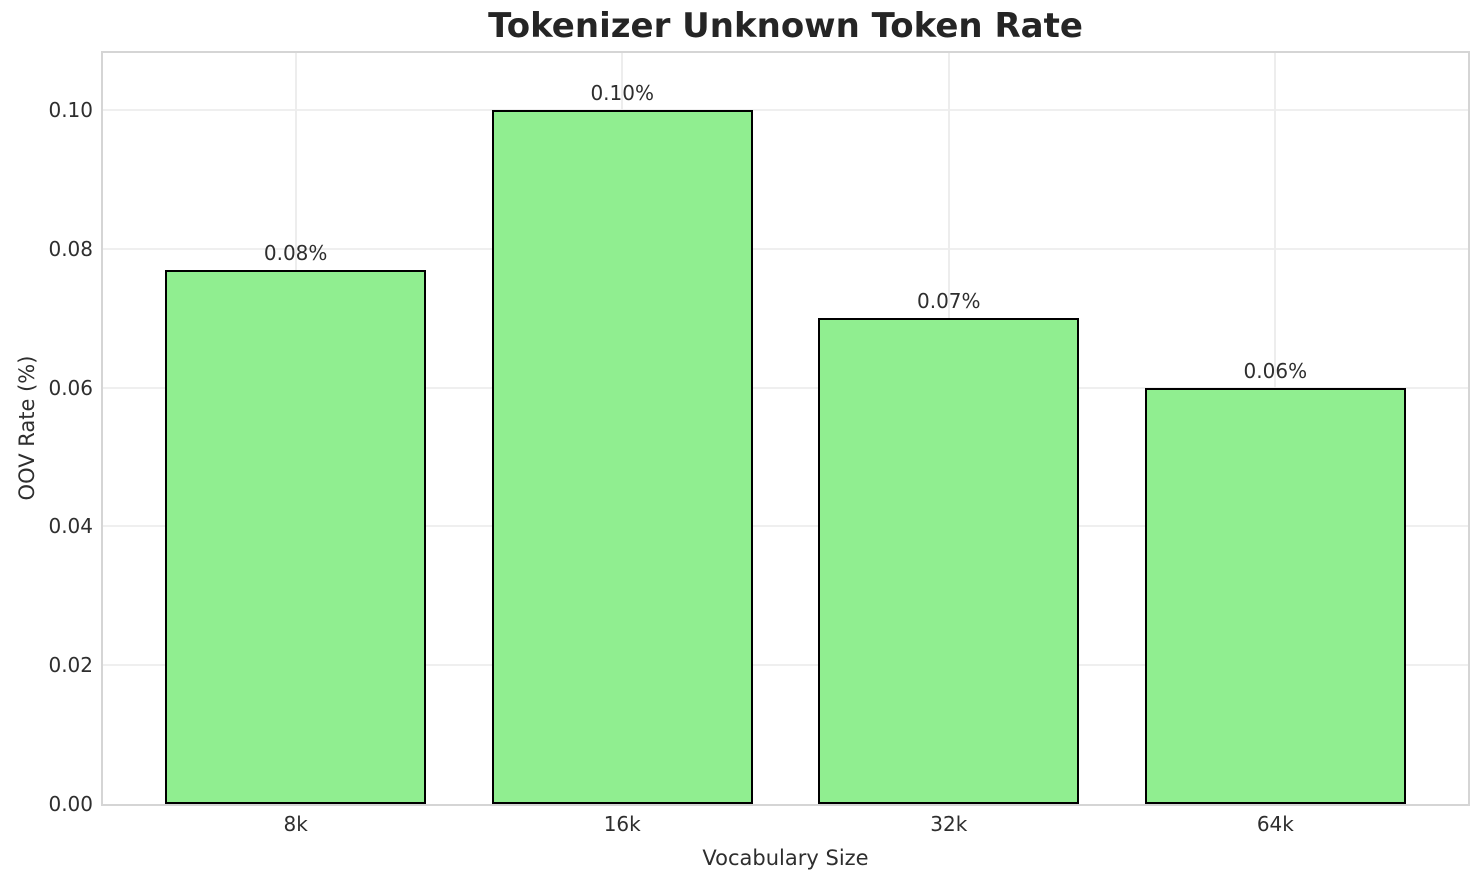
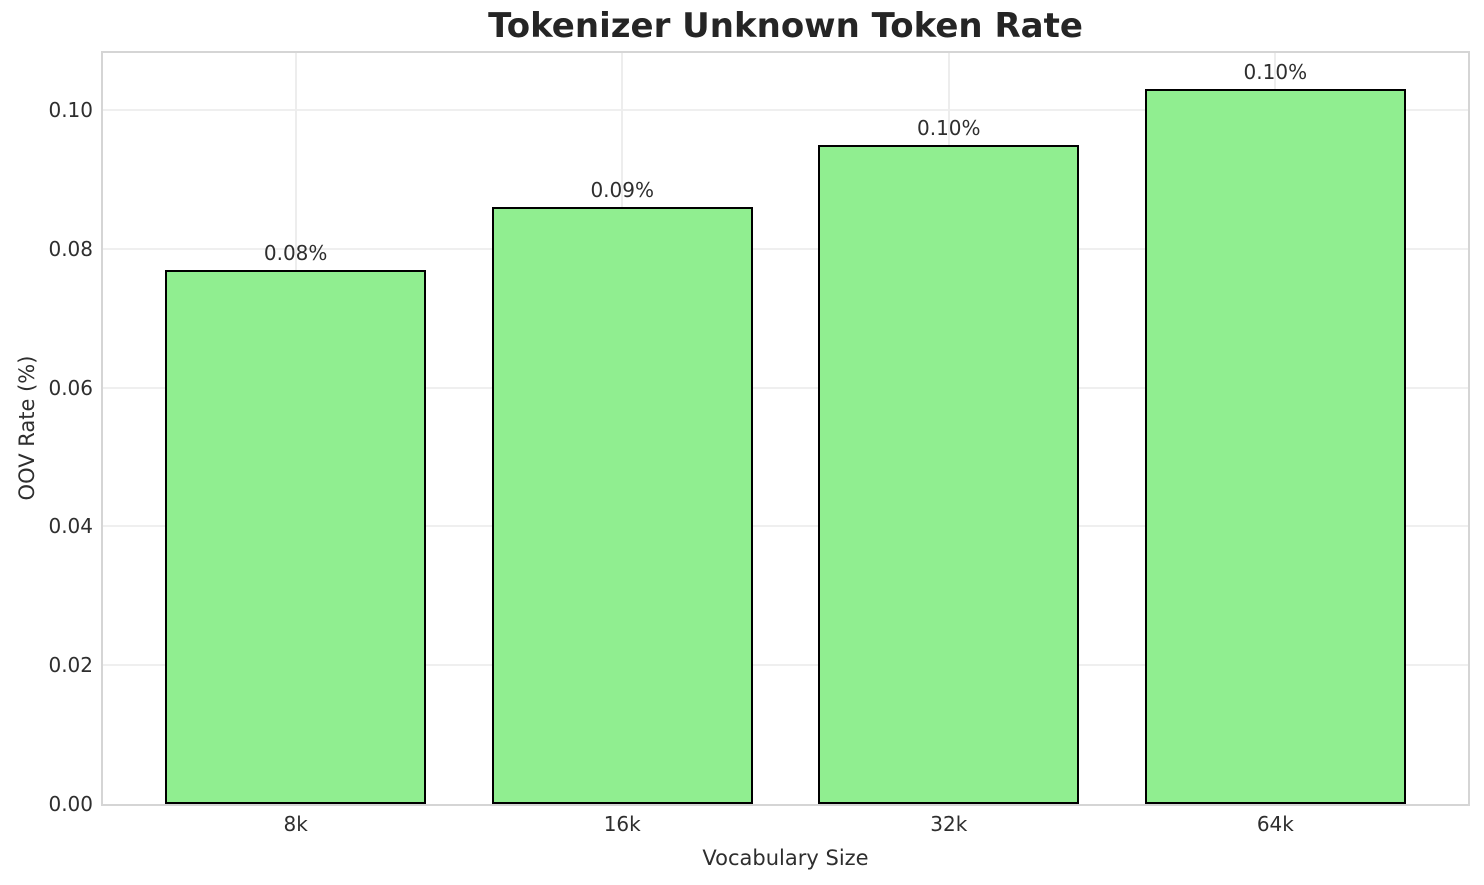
16k: 0.10% -> 0.09%
32k: 0.07% -> 0.10%
64k: 0.06% -> 0.10%
